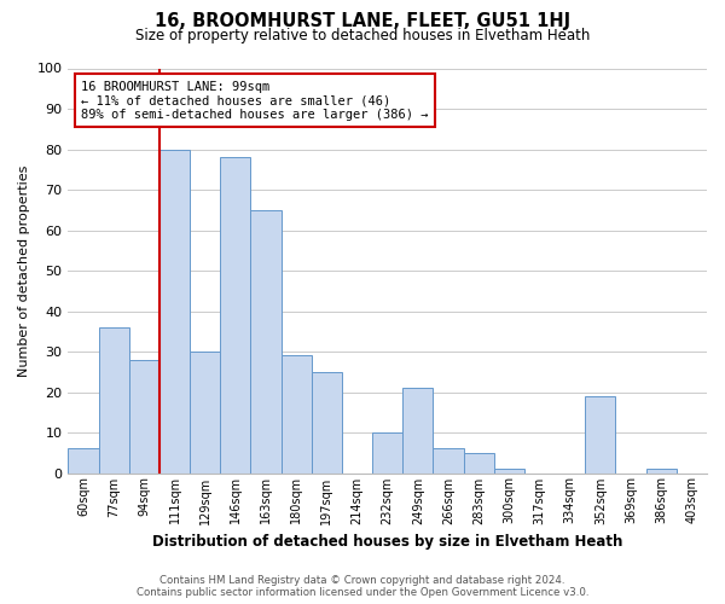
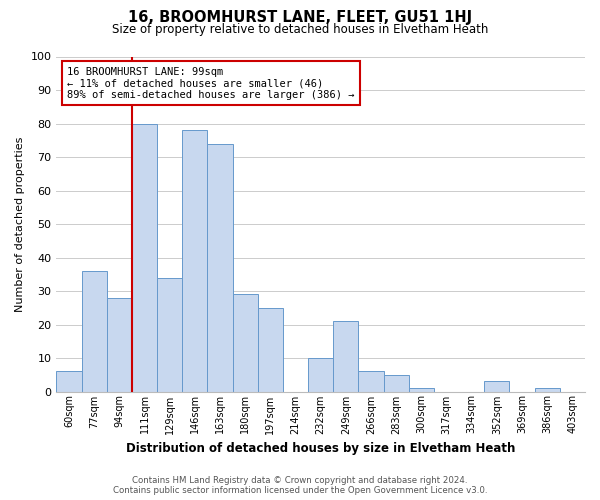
129sqm: 30 -> 34
163sqm: 65 -> 74
352sqm: 19 -> 3
